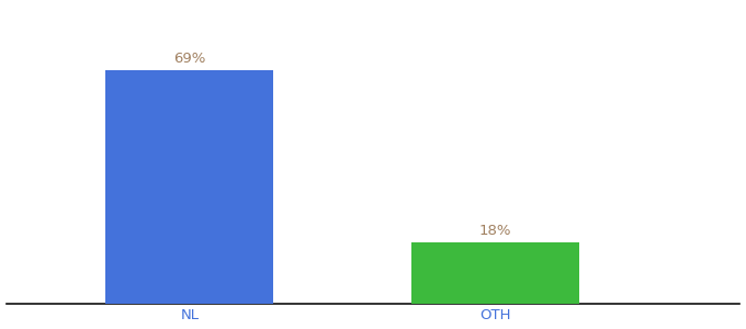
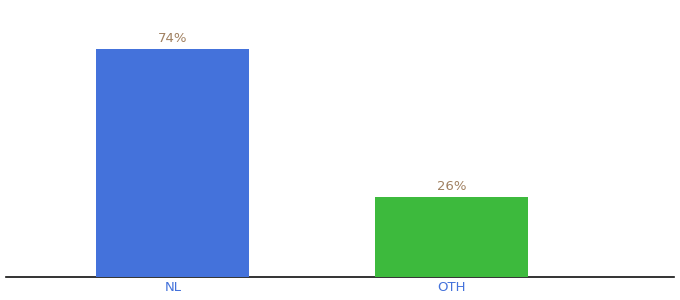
NL: 69% -> 74%
OTH: 18% -> 26%
